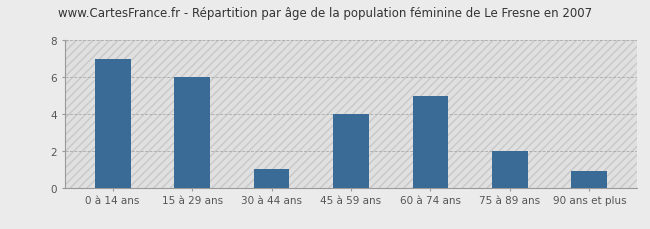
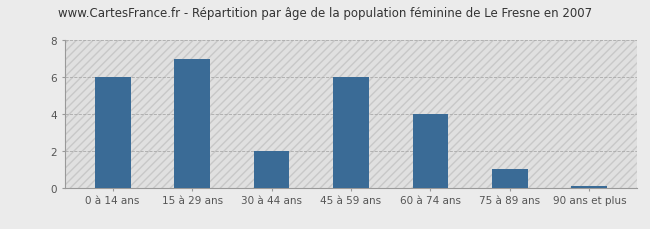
0 à 14 ans: 7.0 -> 6.0
15 à 29 ans: 6.0 -> 7.0
30 à 44 ans: 1.0 -> 2.0
45 à 59 ans: 4.0 -> 6.0
60 à 74 ans: 5.0 -> 4.0
75 à 89 ans: 2.0 -> 1.0
90 ans et plus: 0.9 -> 0.1
